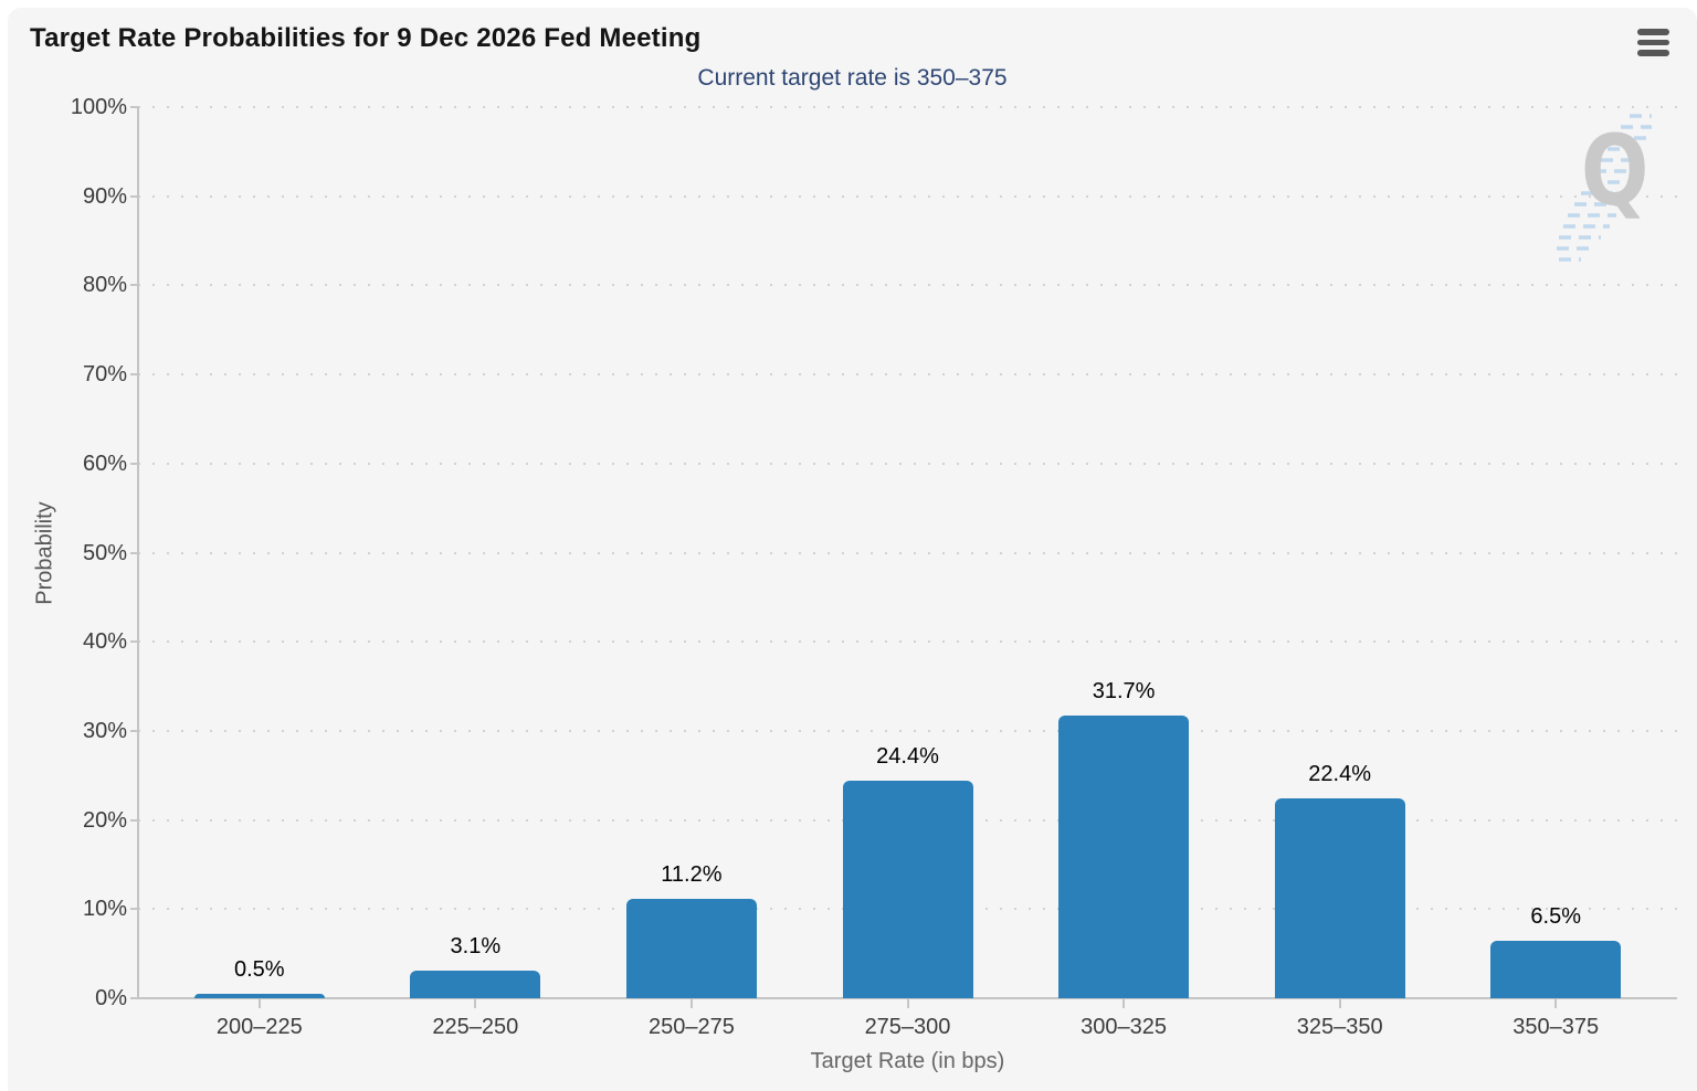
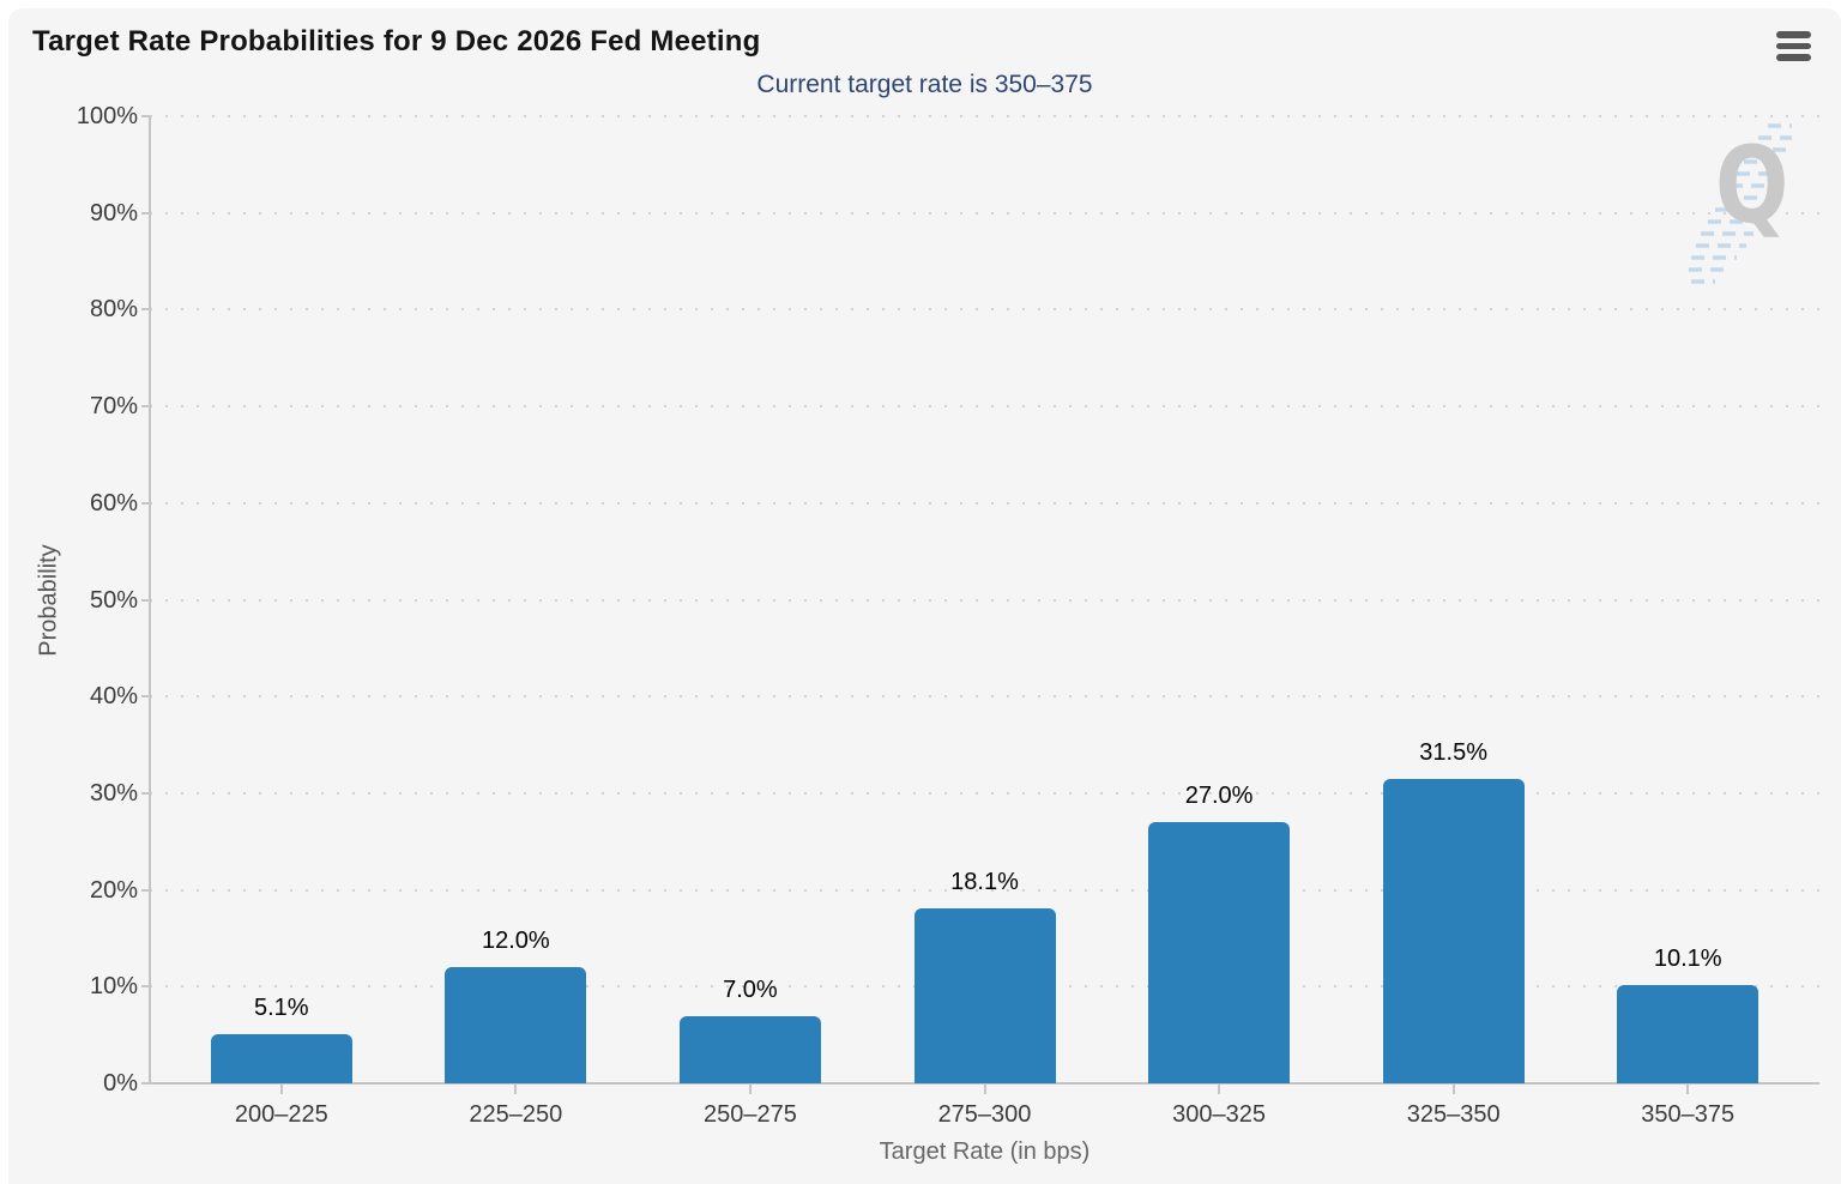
200–225: 0.5% -> 5.1%
225–250: 3.1% -> 12.0%
250–275: 11.2% -> 7.0%
275–300: 24.4% -> 18.1%
300–325: 31.7% -> 27.0%
325–350: 22.4% -> 31.5%
350–375: 6.5% -> 10.1%
